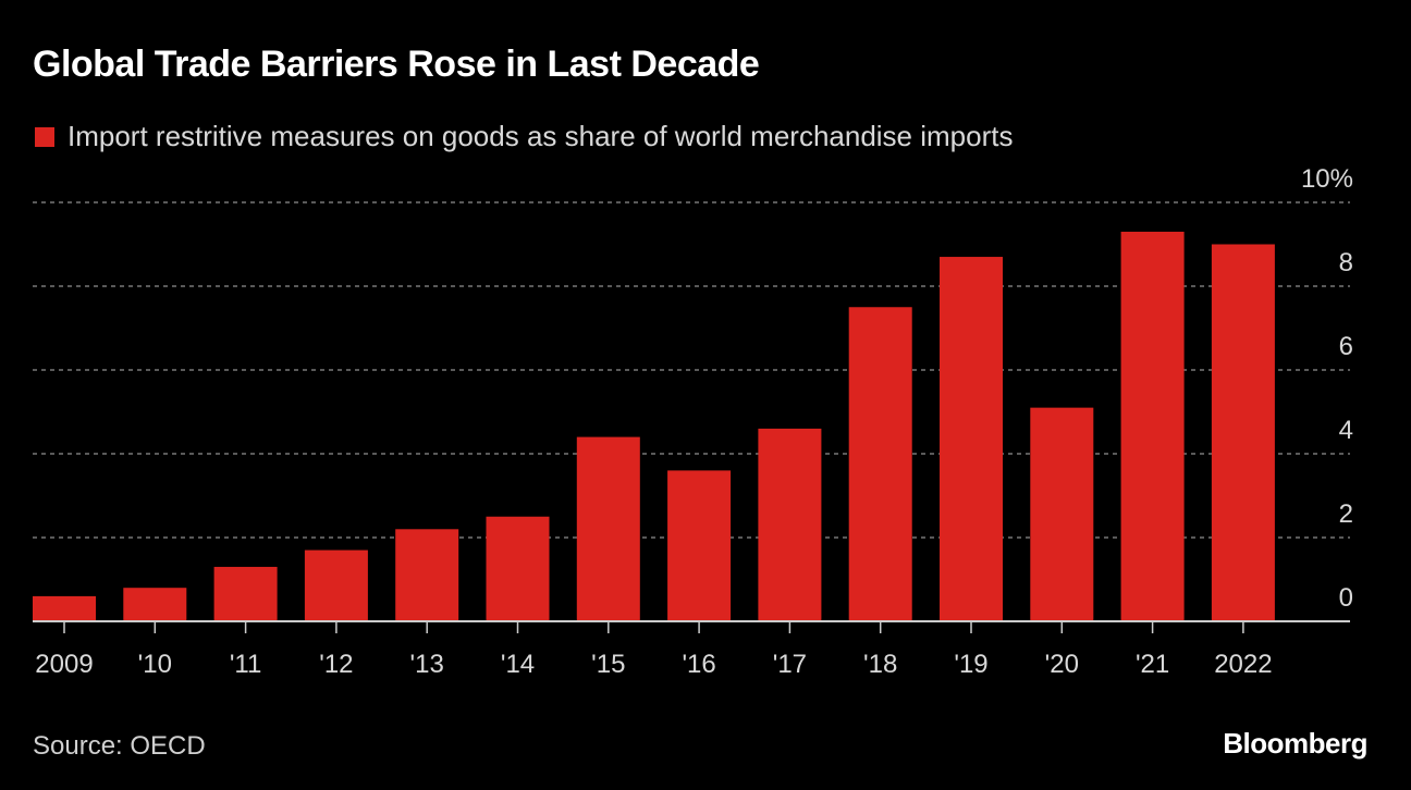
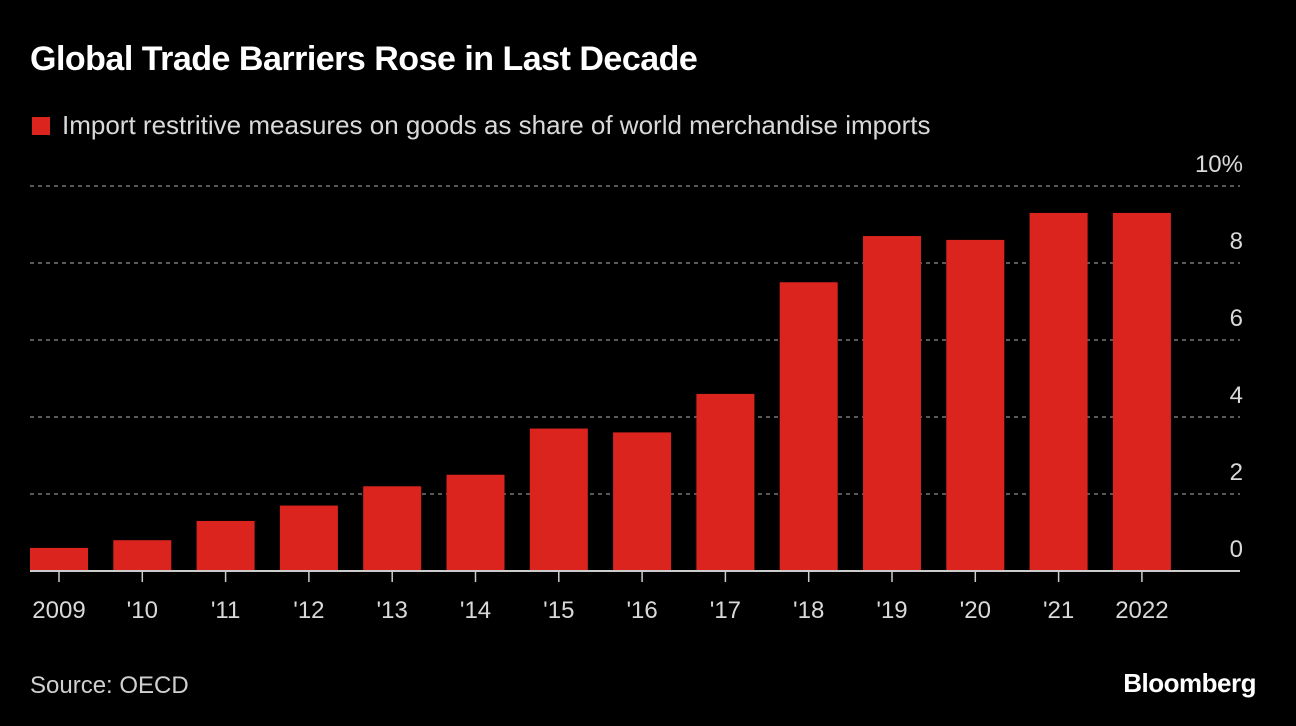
'15: 4.4% -> 3.7%
'20: 5.1% -> 8.6%
2022: 9.0% -> 9.3%
